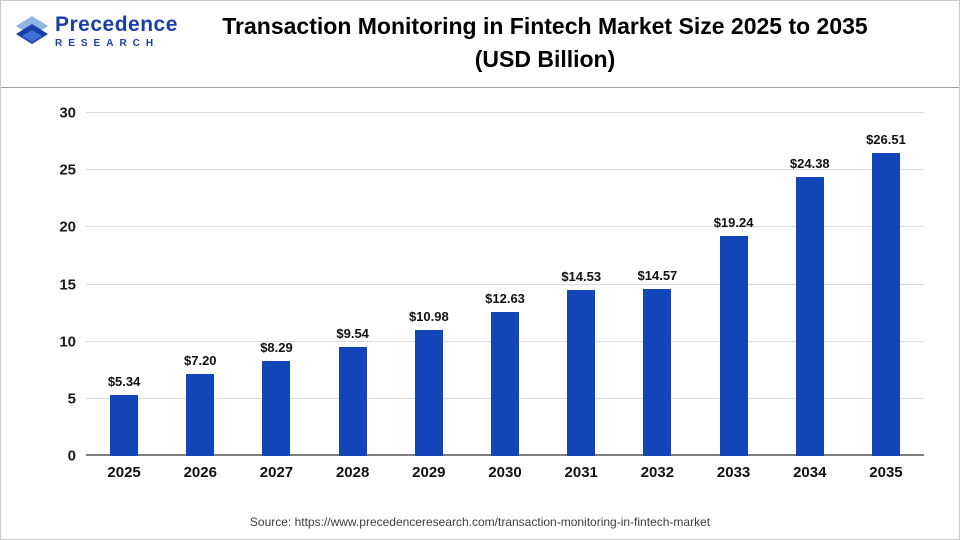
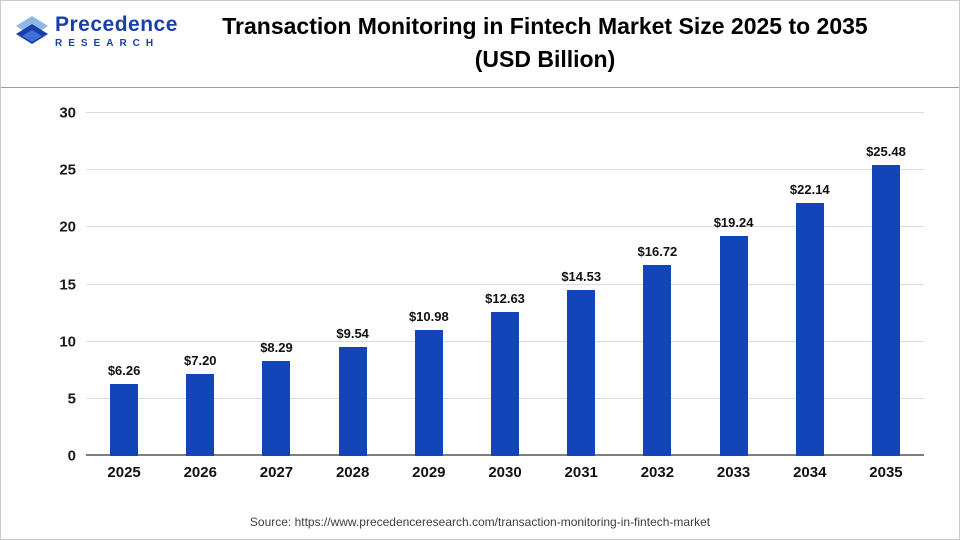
2025: $5.34 -> $6.26
2032: $14.57 -> $16.72
2034: $24.38 -> $22.14
2035: $26.51 -> $25.48
